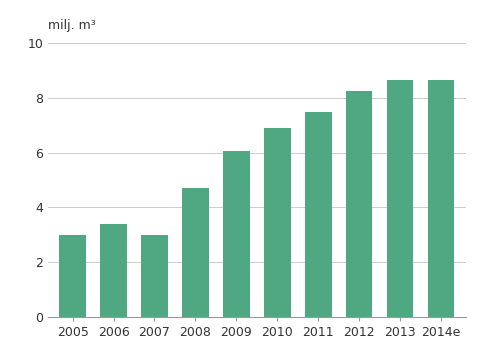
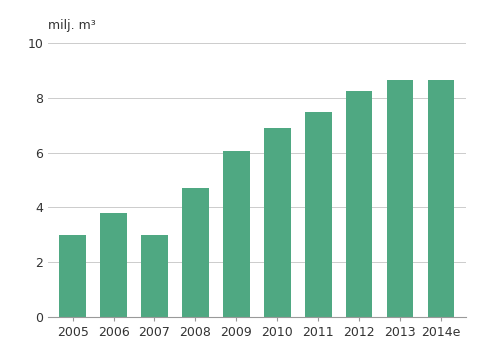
2006: 3.40 -> 3.80
